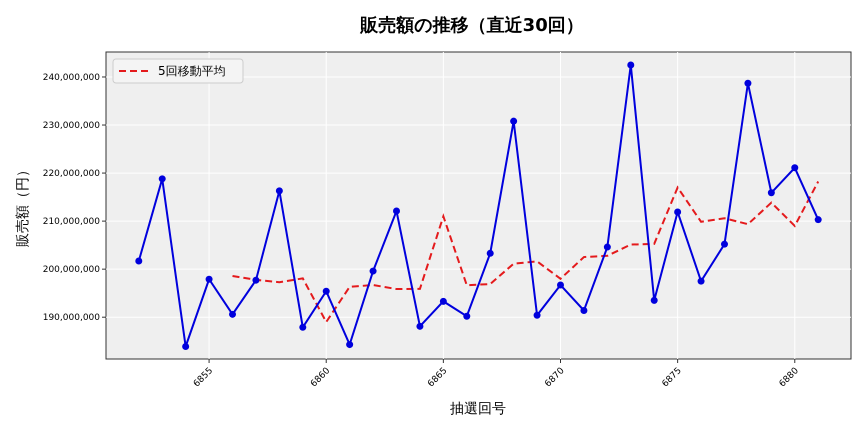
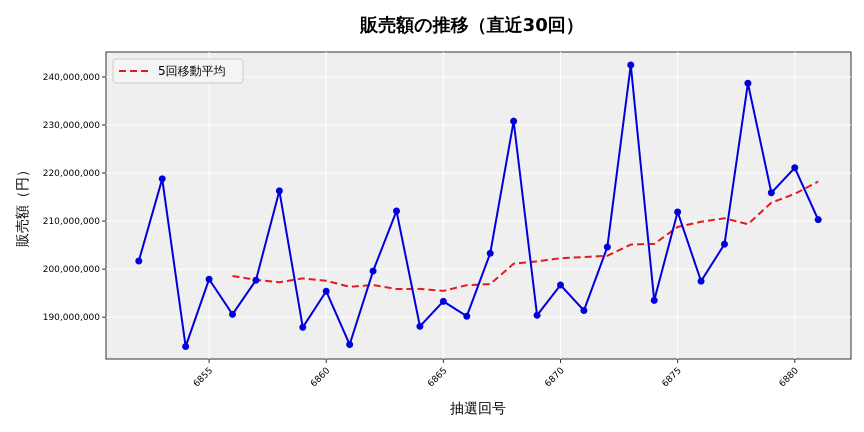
5回移動平均/6860: 189000000 -> 198000000
5回移動平均/6865: 211000000 -> 195000000
5回移動平均/6870: 198000000 -> 202000000
5回移動平均/6875: 217000000 -> 209000000
5回移動平均/6880: 209000000 -> 216000000
